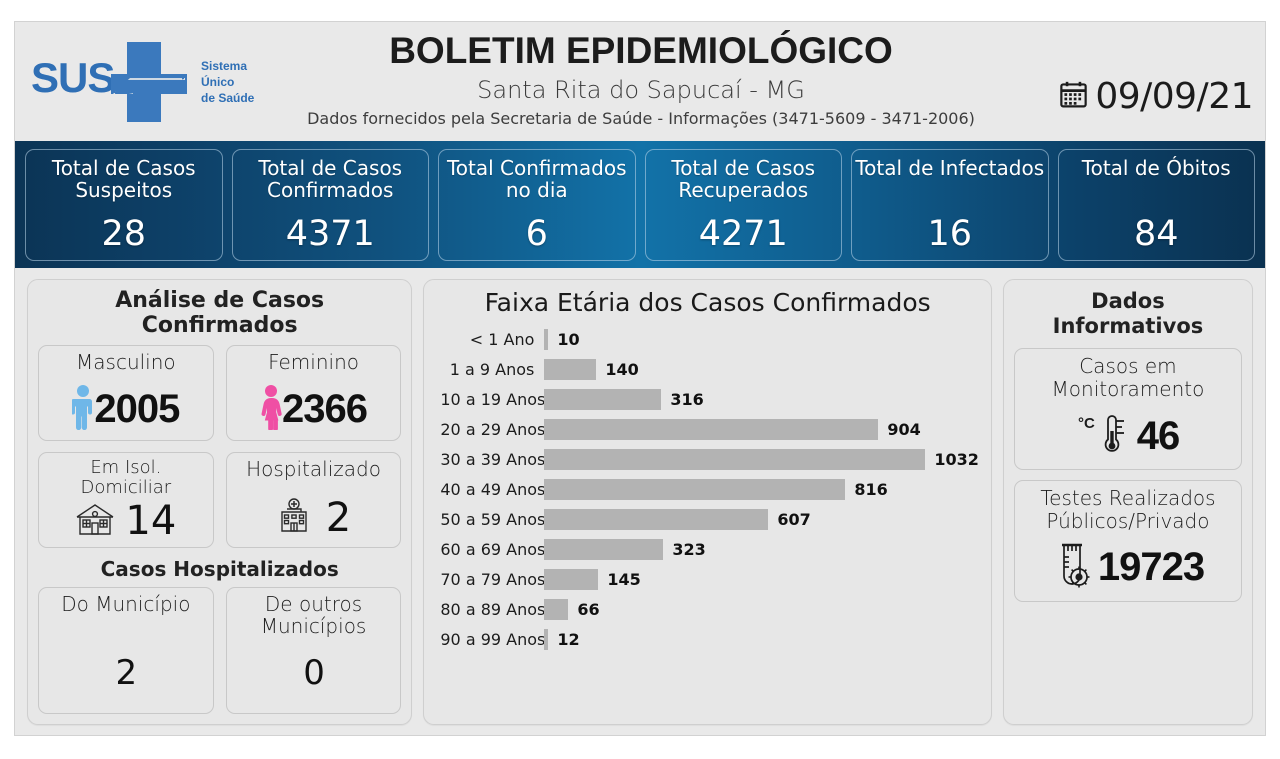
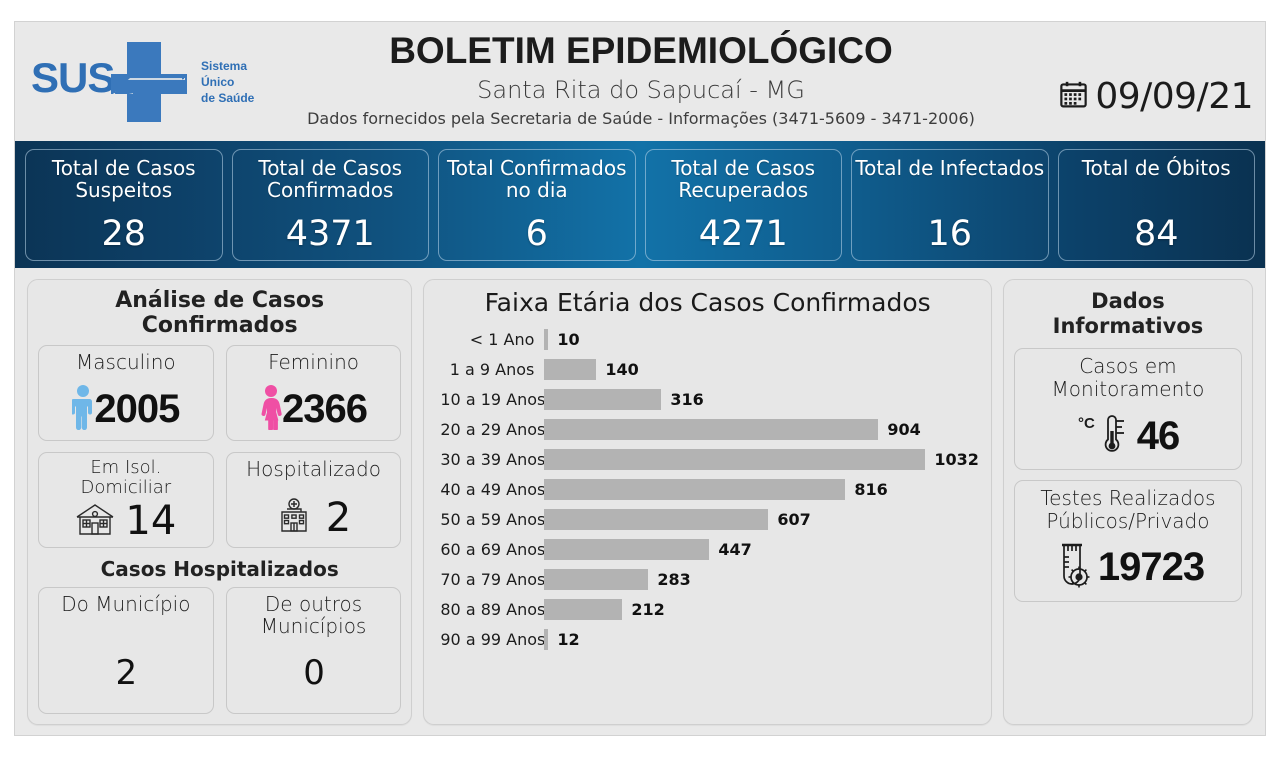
60 a 69 Anos: 323 -> 447
70 a 79 Anos: 145 -> 283
80 a 89 Anos: 66 -> 212
